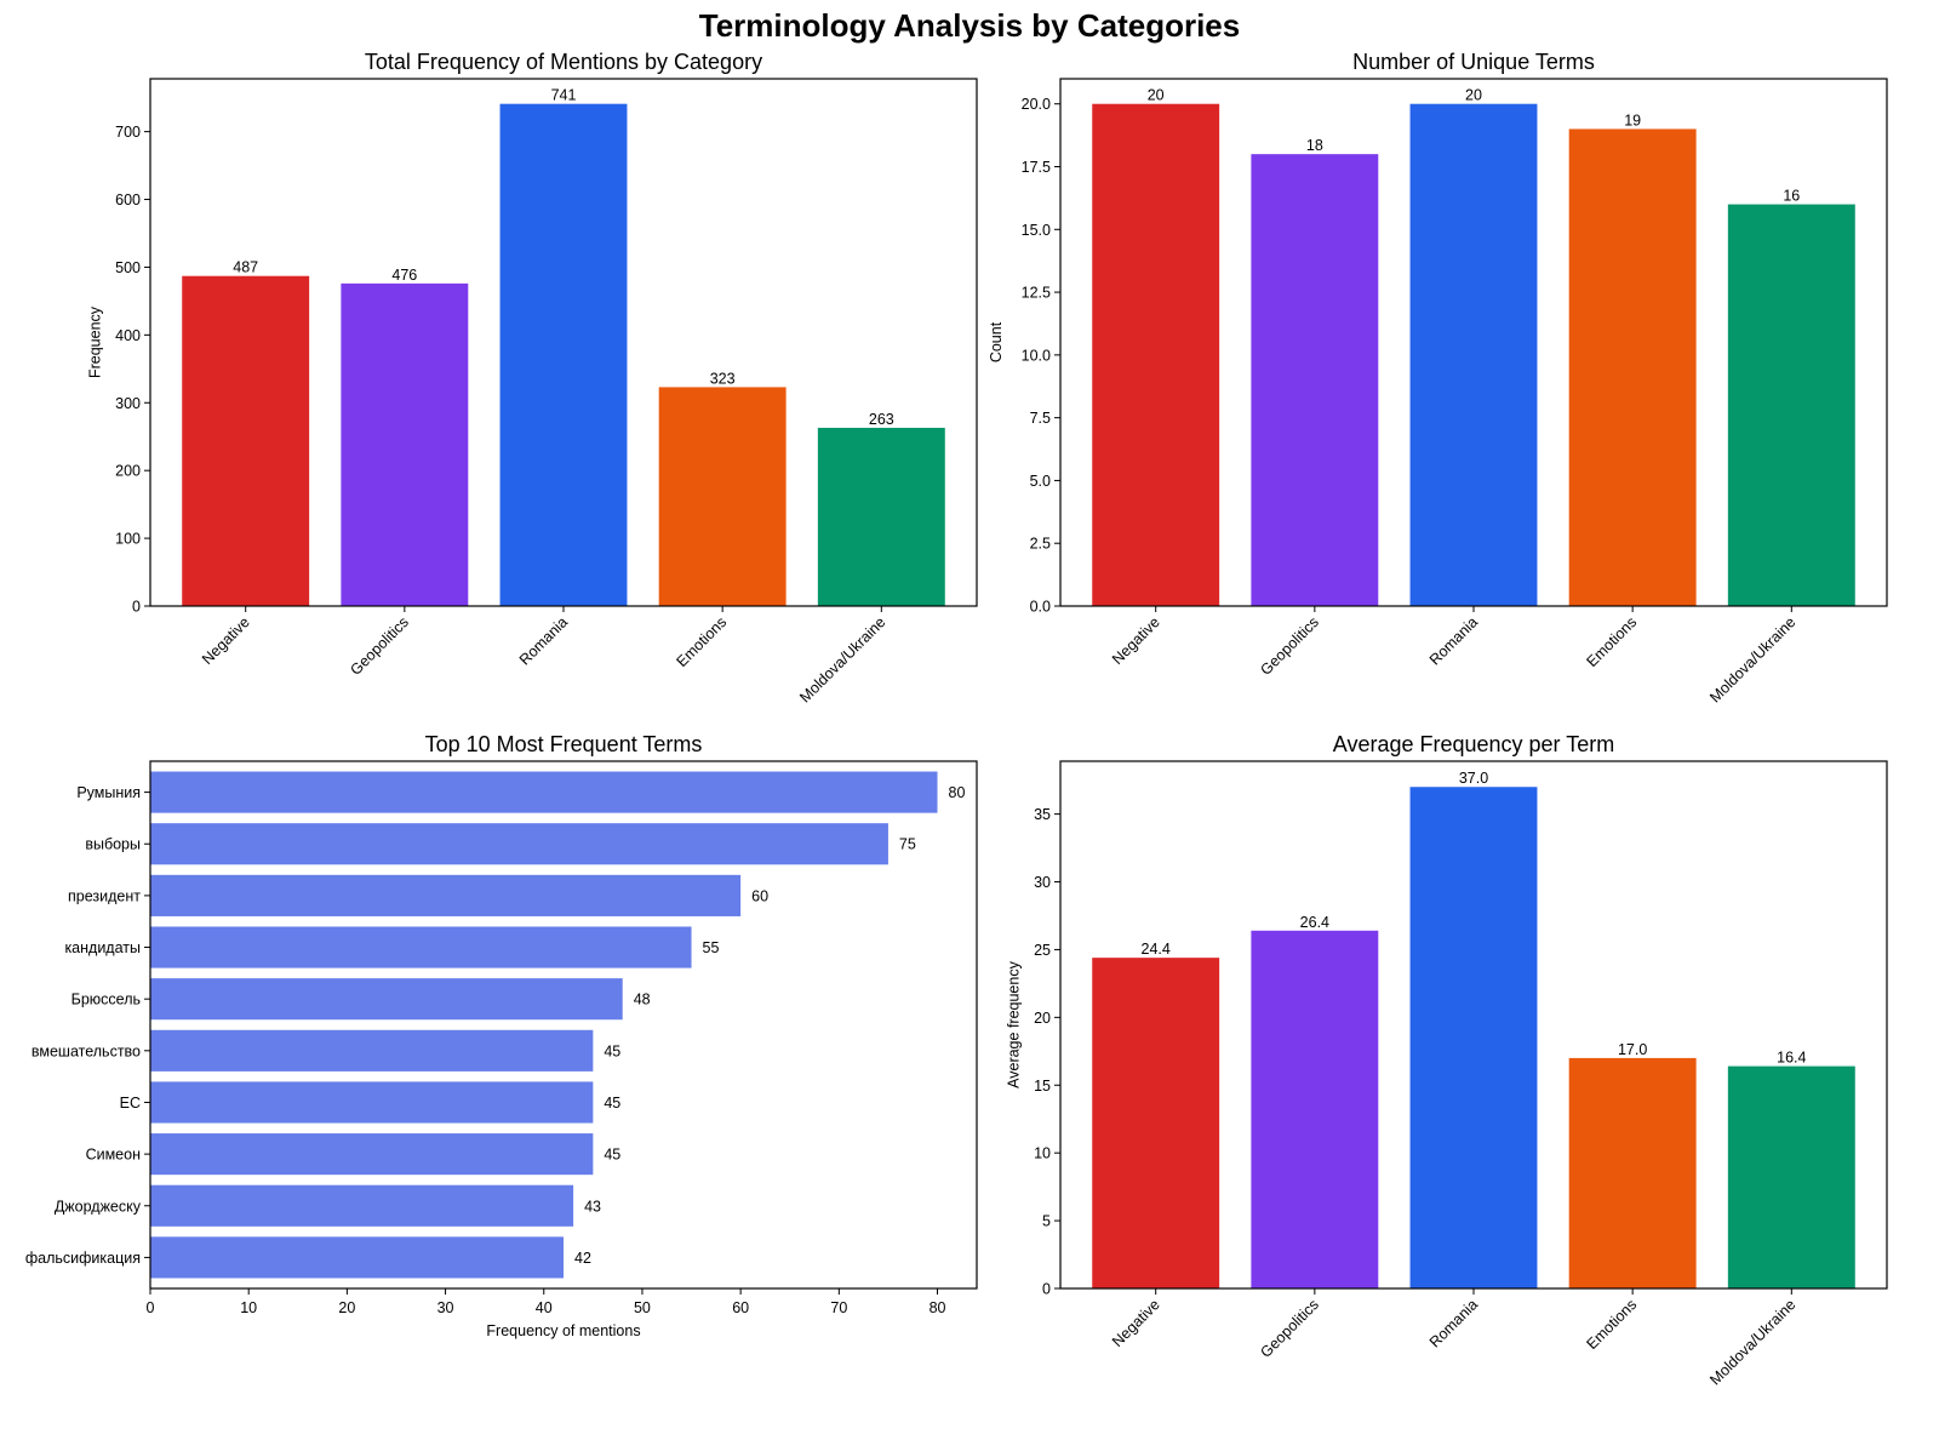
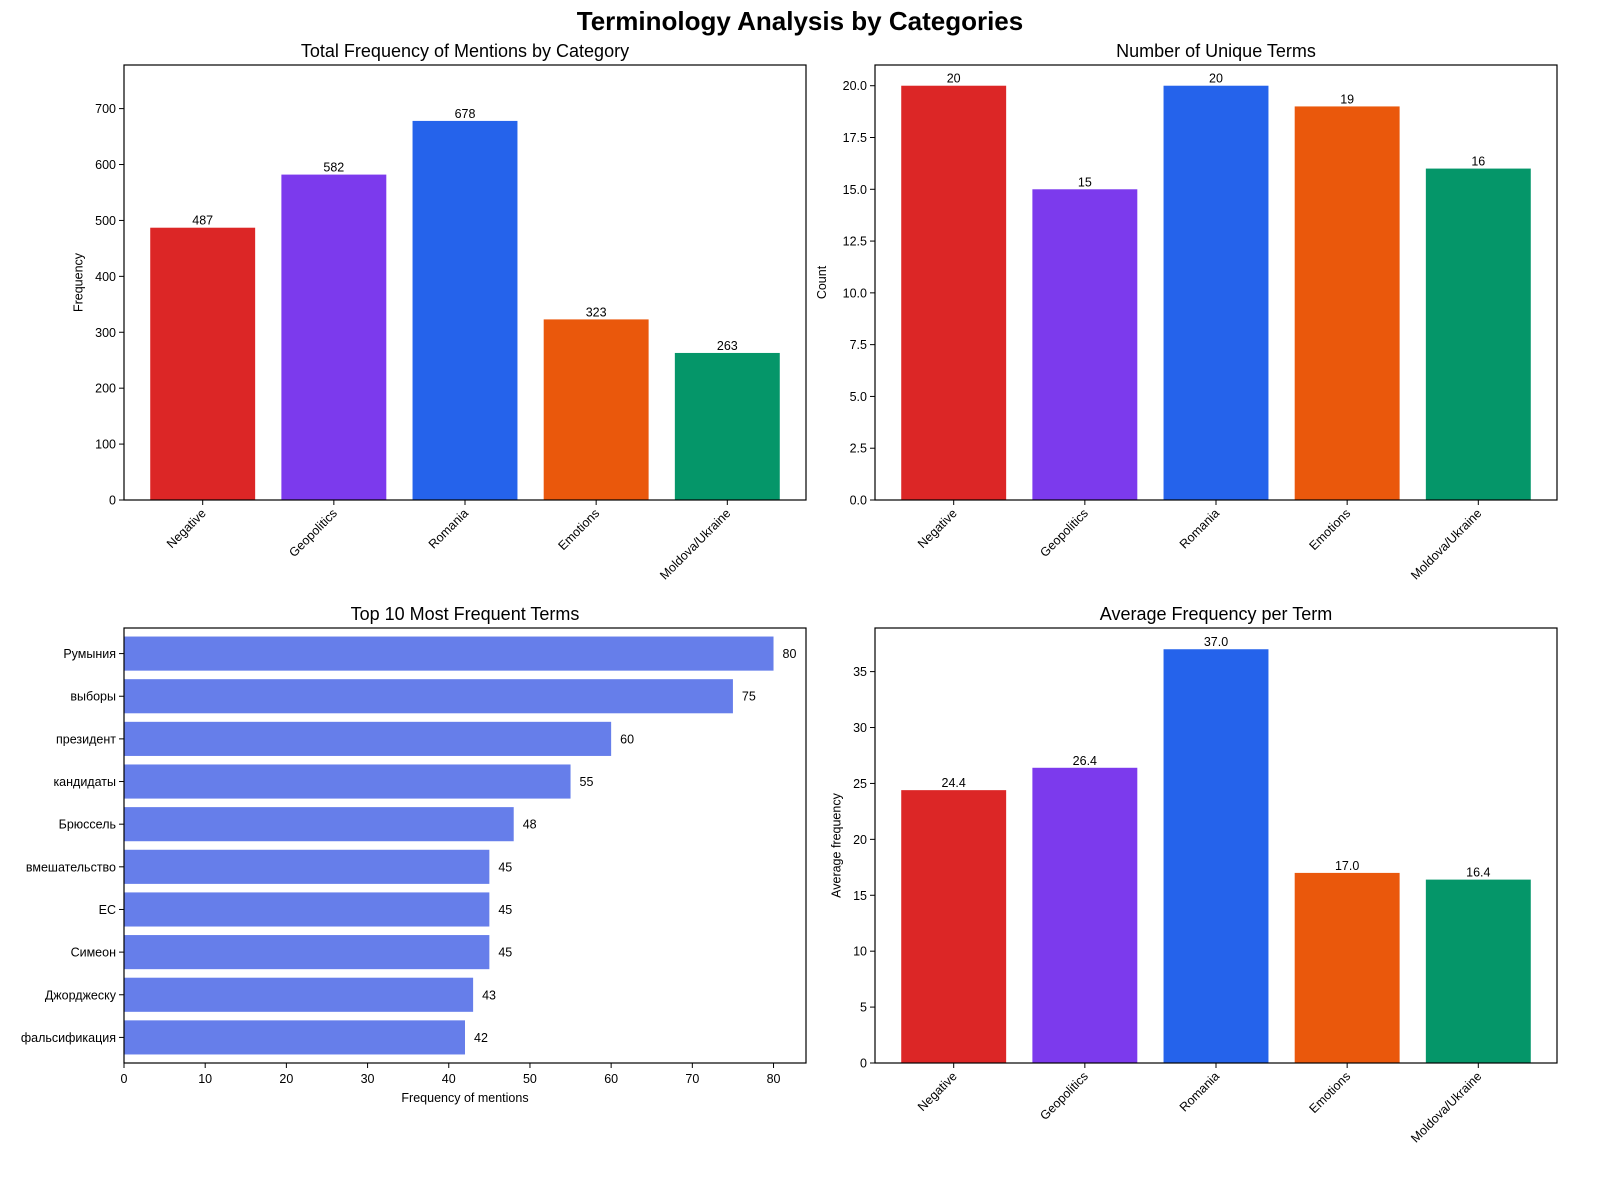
Total Frequency of Mentions by Category/Geopolitics: 476 -> 582
Total Frequency of Mentions by Category/Romania: 741 -> 678
Number of Unique Terms/Geopolitics: 18 -> 15
